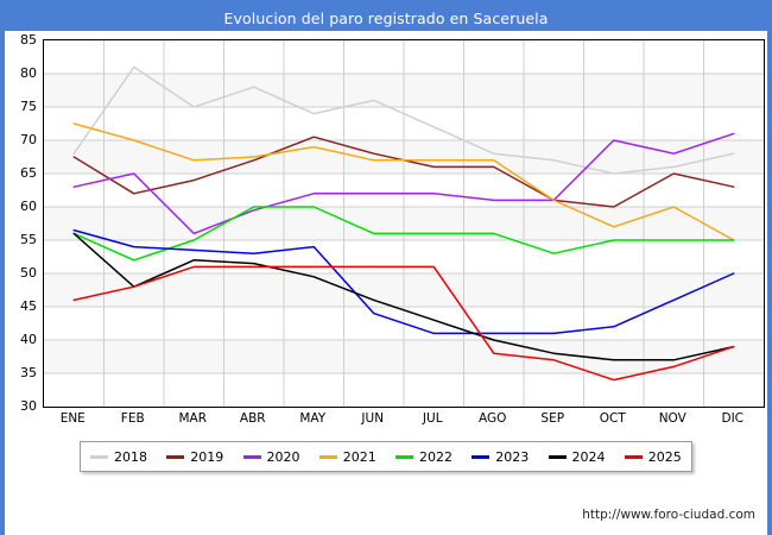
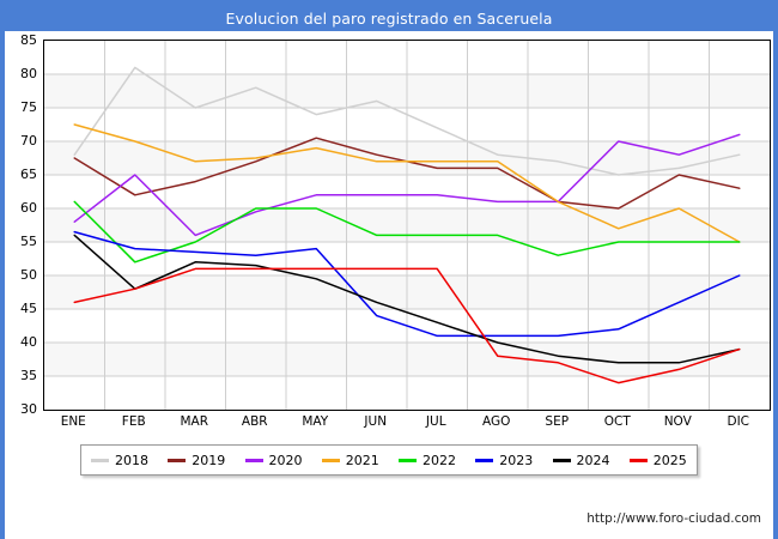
2020/ENE: 63 -> 58
2022/ENE: 56 -> 61
